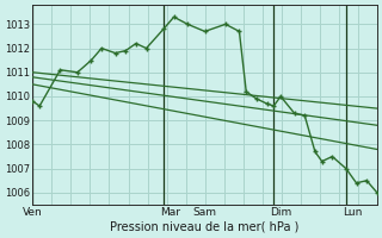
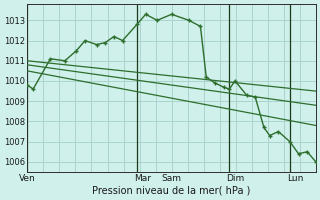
Sam: 1012.7 -> 1013.3
